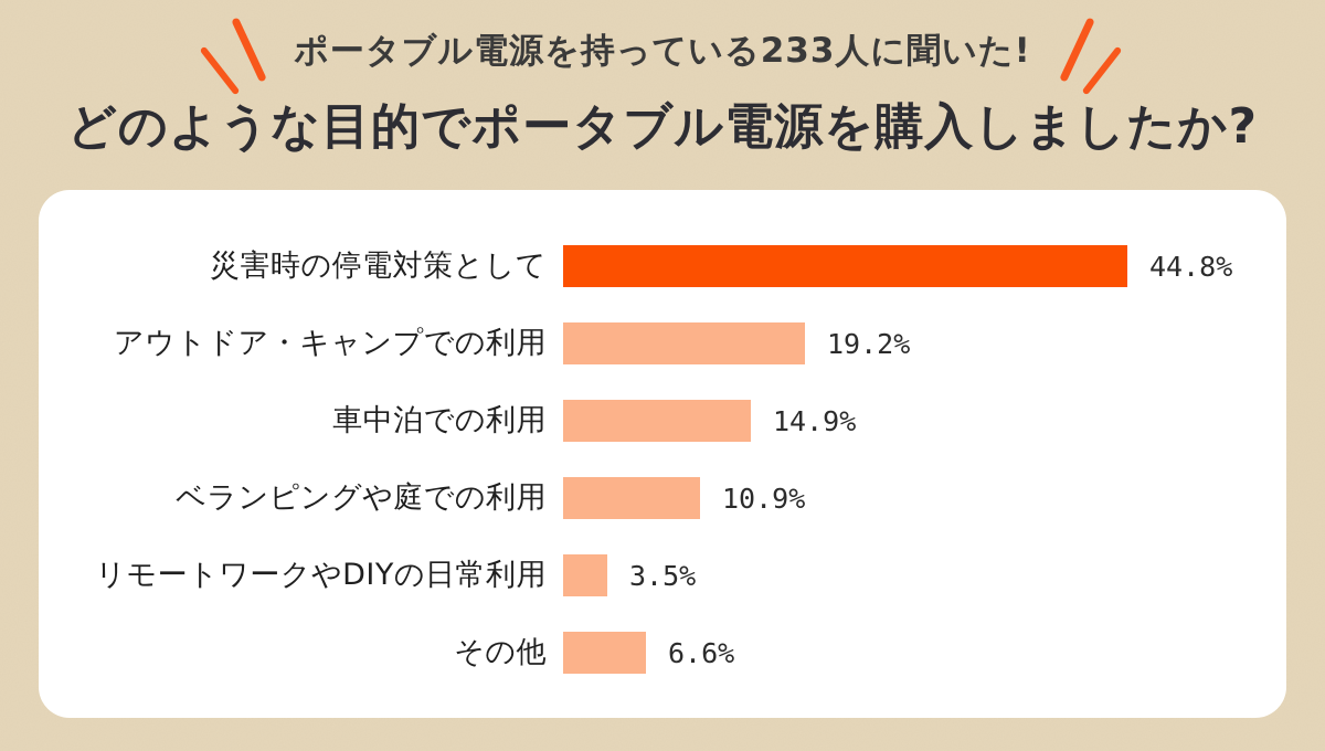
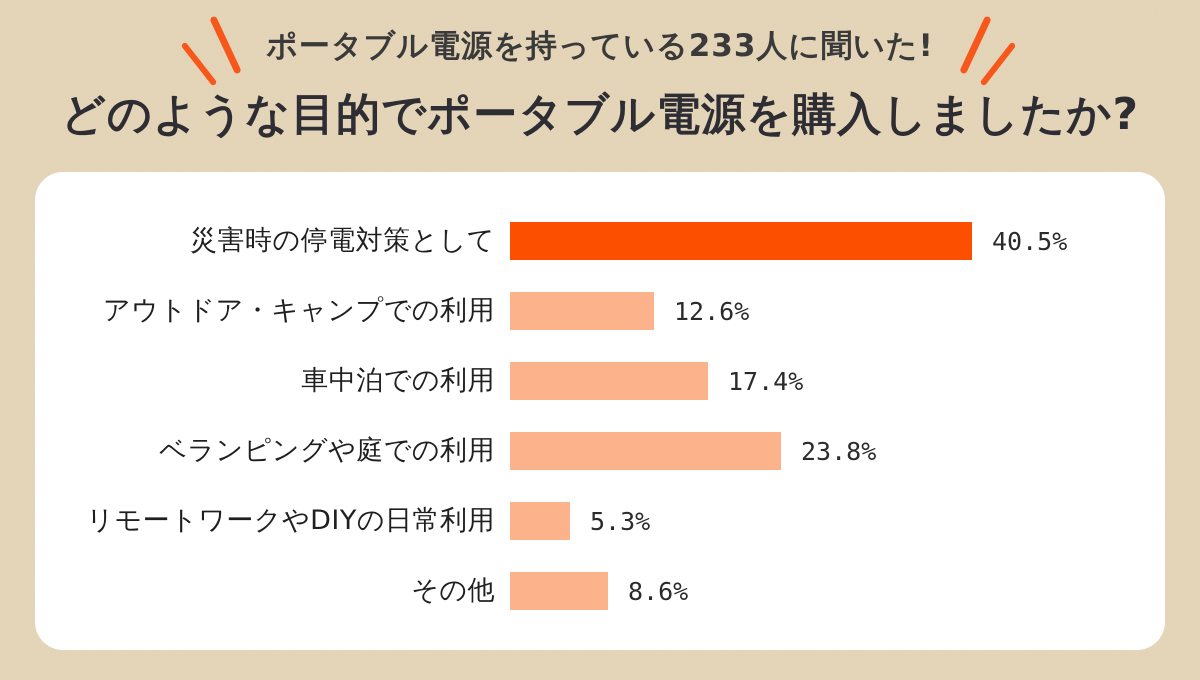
災害時の停電対策として: 44.8% -> 40.5%
アウトドア・キャンプでの利用: 19.2% -> 12.6%
車中泊での利用: 14.9% -> 17.4%
ベランピングや庭での利用: 10.9% -> 23.8%
リモートワークやDIYの日常利用: 3.5% -> 5.3%
その他: 6.6% -> 8.6%
